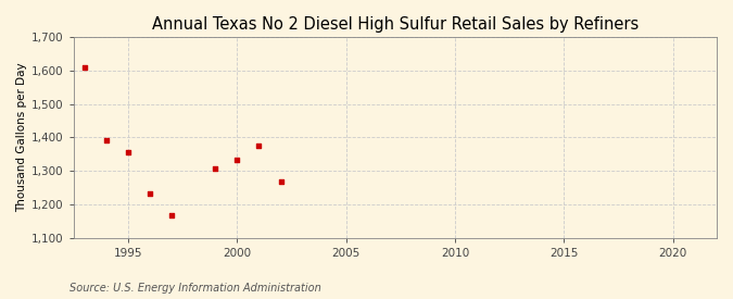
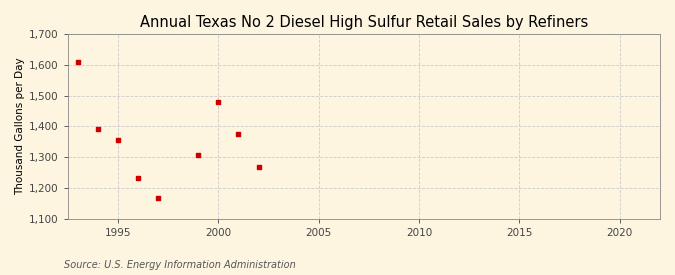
2000: 1,332 -> 1,480
